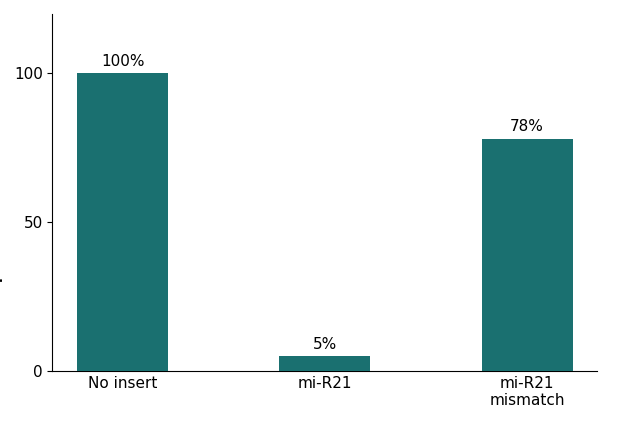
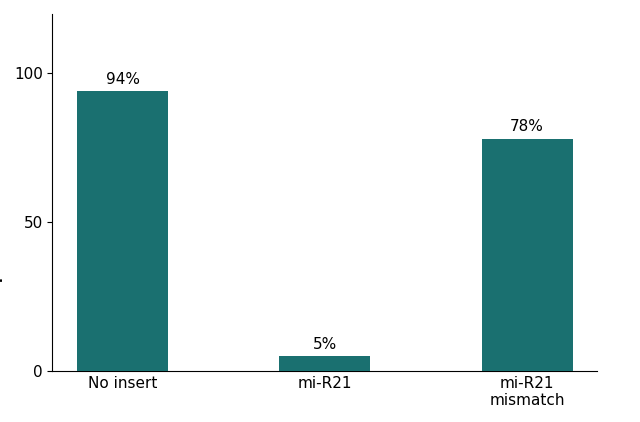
No insert: 100% -> 94%
